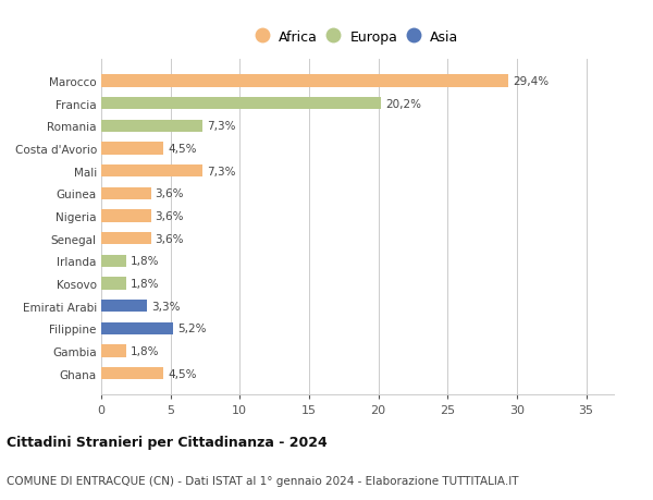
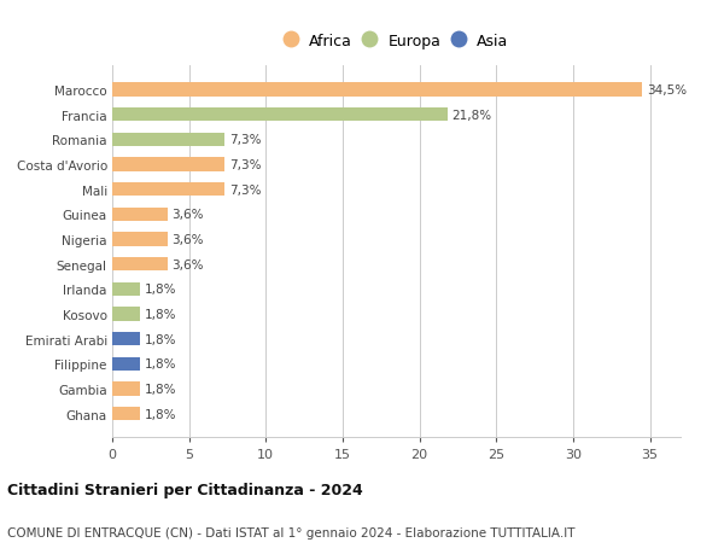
Marocco: 29,4% -> 34,5%
Francia: 20,2% -> 21,8%
Costa d'Avorio: 4,5% -> 7,3%
Emirati Arabi: 3,3% -> 1,8%
Filippine: 5,2% -> 1,8%
Ghana: 4,5% -> 1,8%
